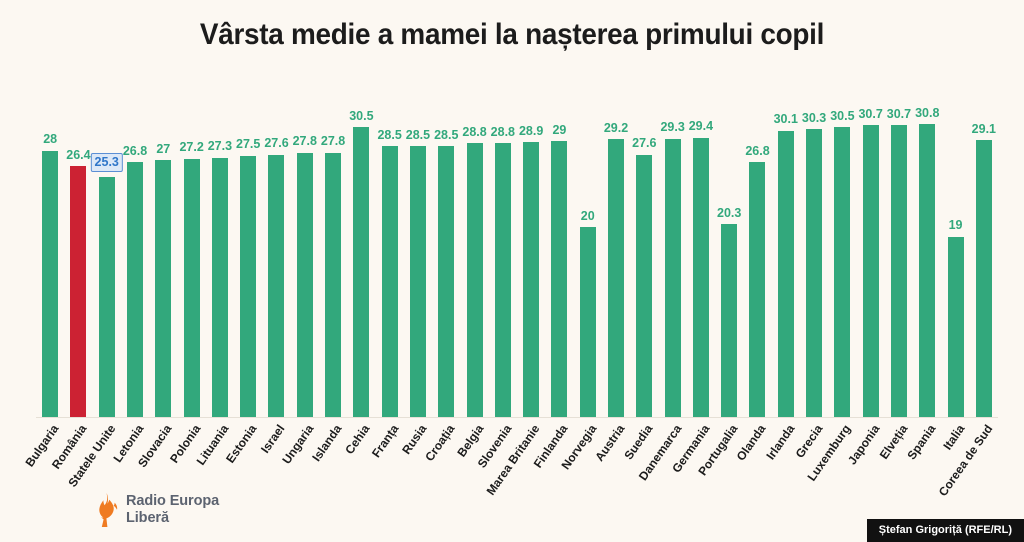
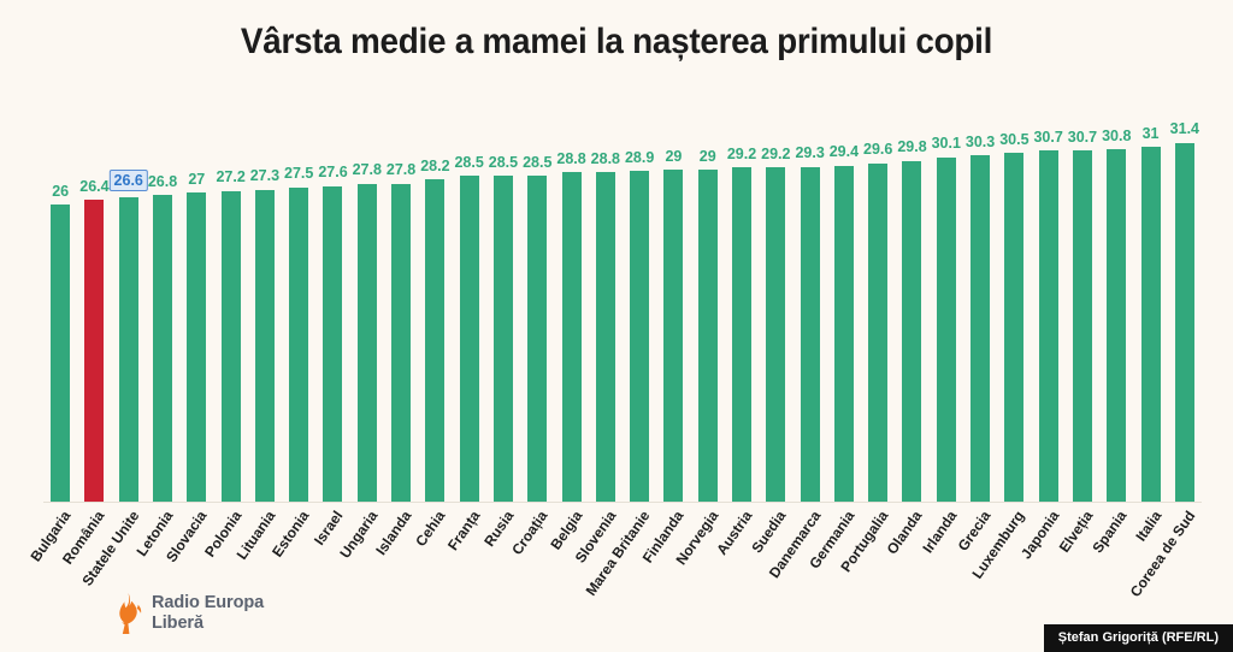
Bulgaria: 28 -> 26
Statele Unite: 25.3 -> 26.6
Cehia: 30.5 -> 28.2
Norvegia: 20 -> 29
Suedia: 27.6 -> 29.2
Portugalia: 20.3 -> 29.6
Olanda: 26.8 -> 29.8
Italia: 19 -> 31
Coreea de Sud: 29.1 -> 31.4
